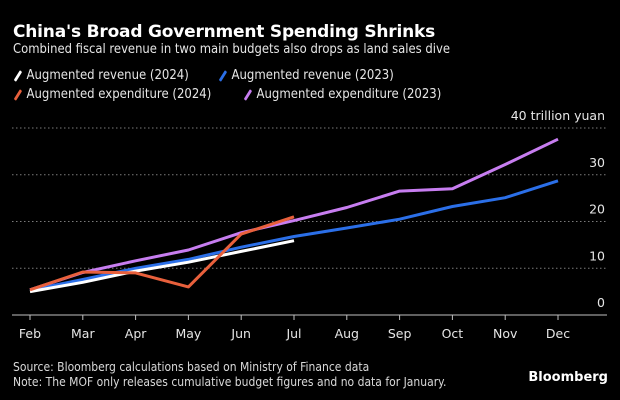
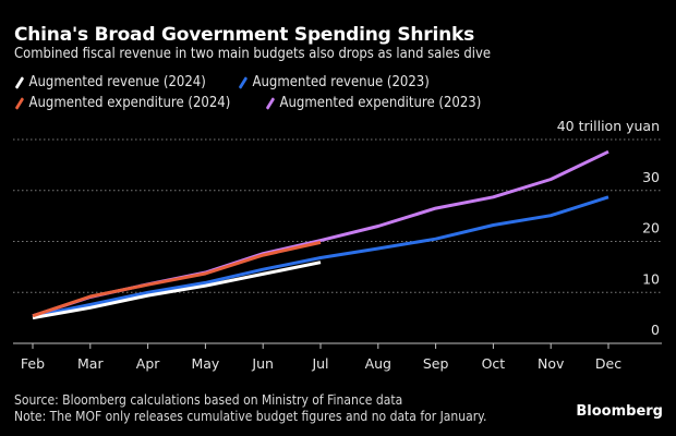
Augmented expenditure (2024)/Apr: 9 -> 12
Augmented expenditure (2024)/May: 6 -> 14
Augmented expenditure (2024)/Jul: 21 -> 20
Augmented expenditure (2023)/Oct: 27 -> 29
